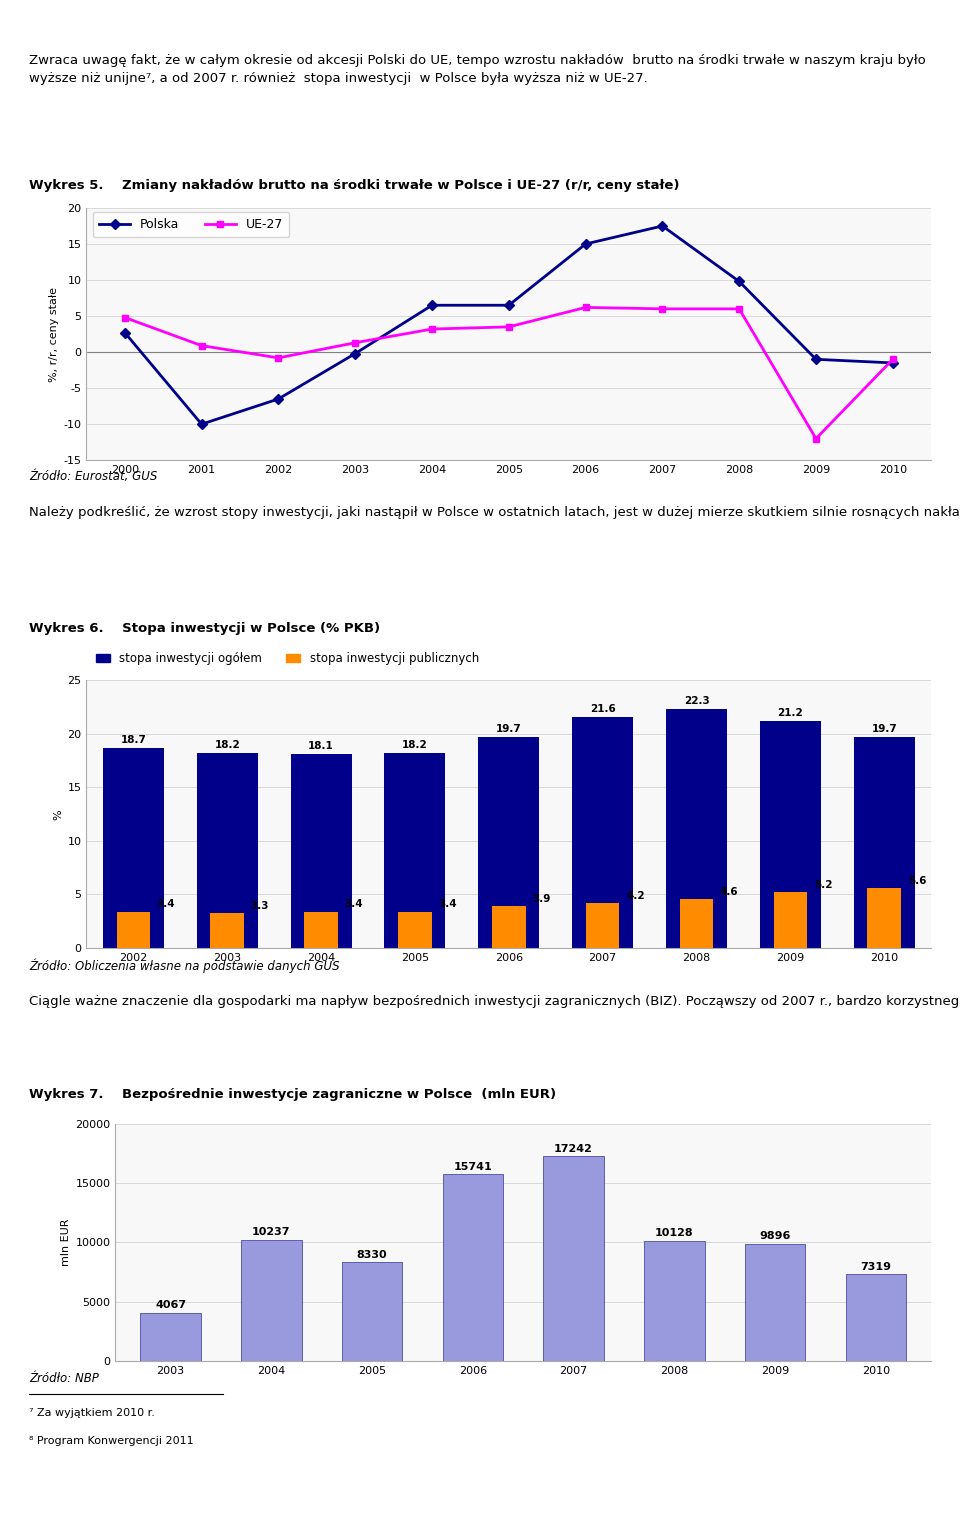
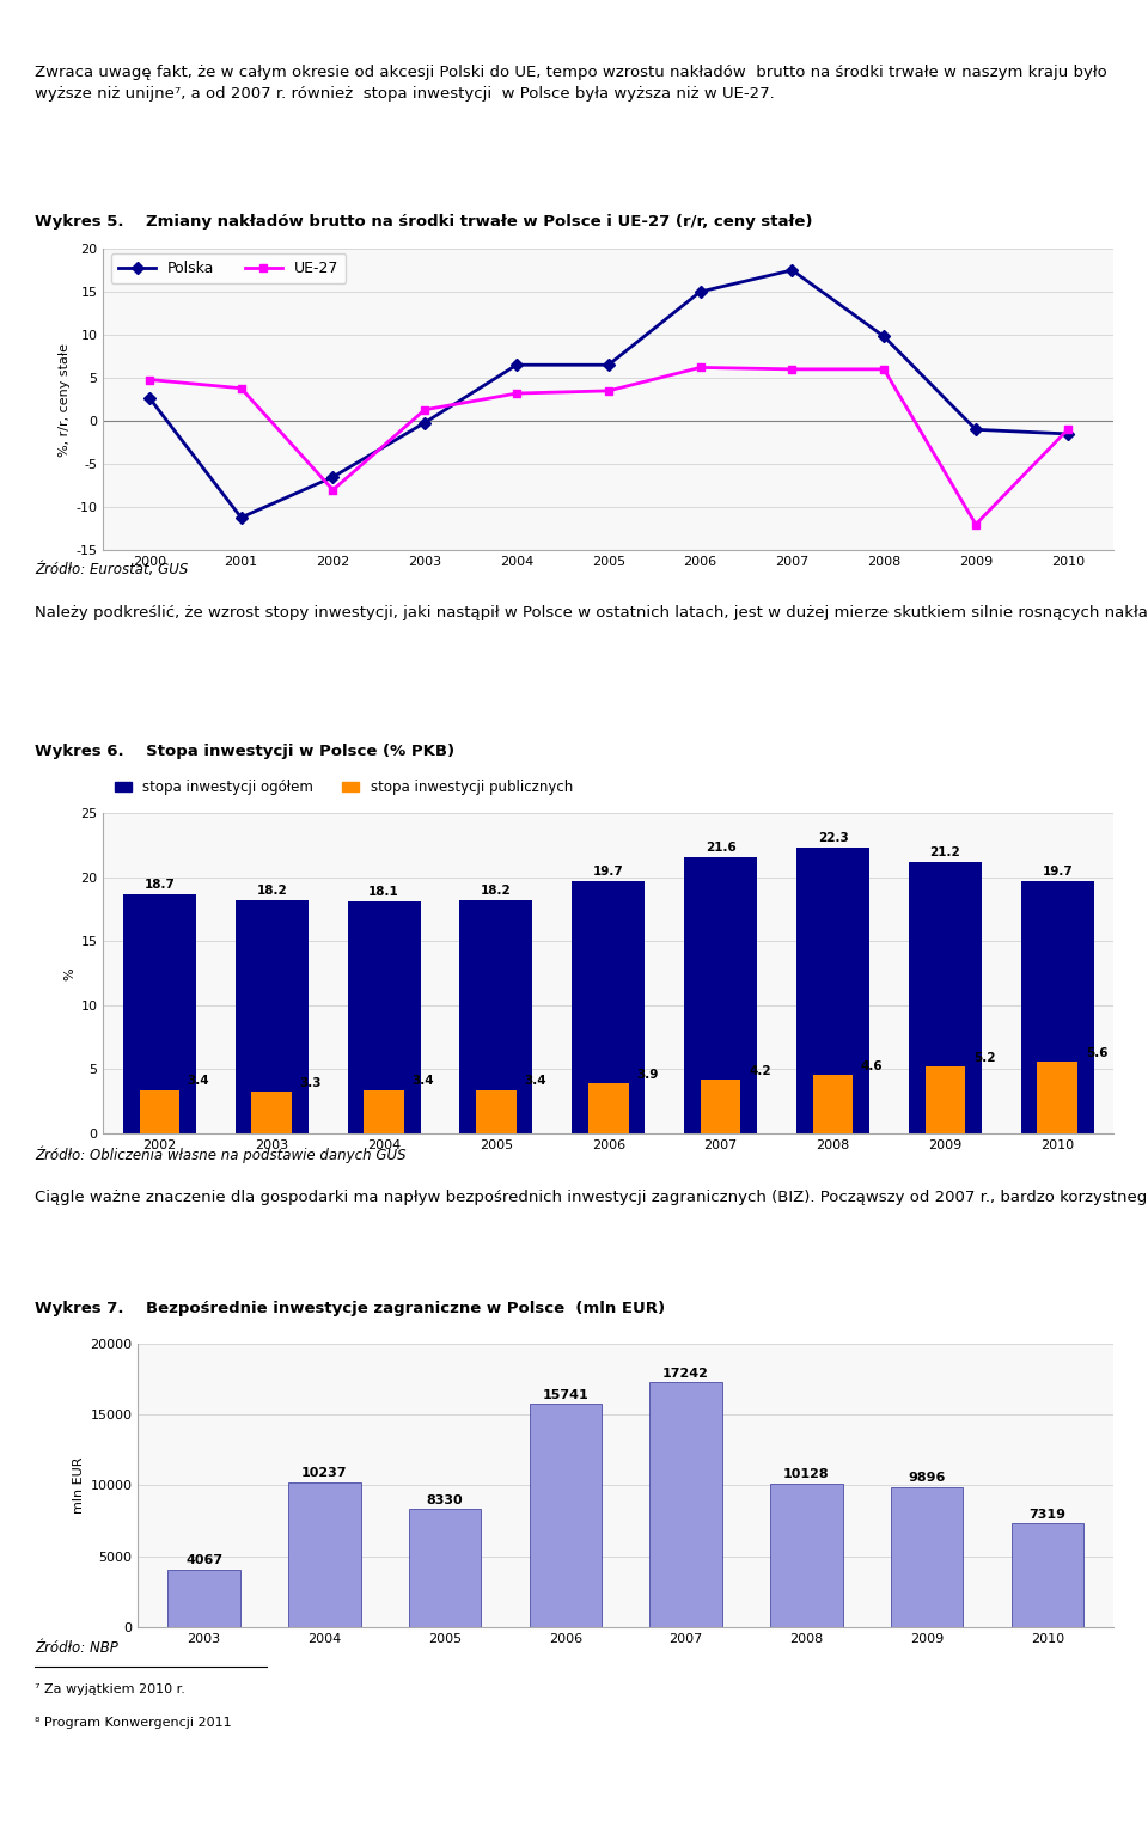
Polska/2001: -10.0 -> -11.2
UE-27/2001: 0.9 -> 3.8
UE-27/2002: -0.8 -> -8.0
